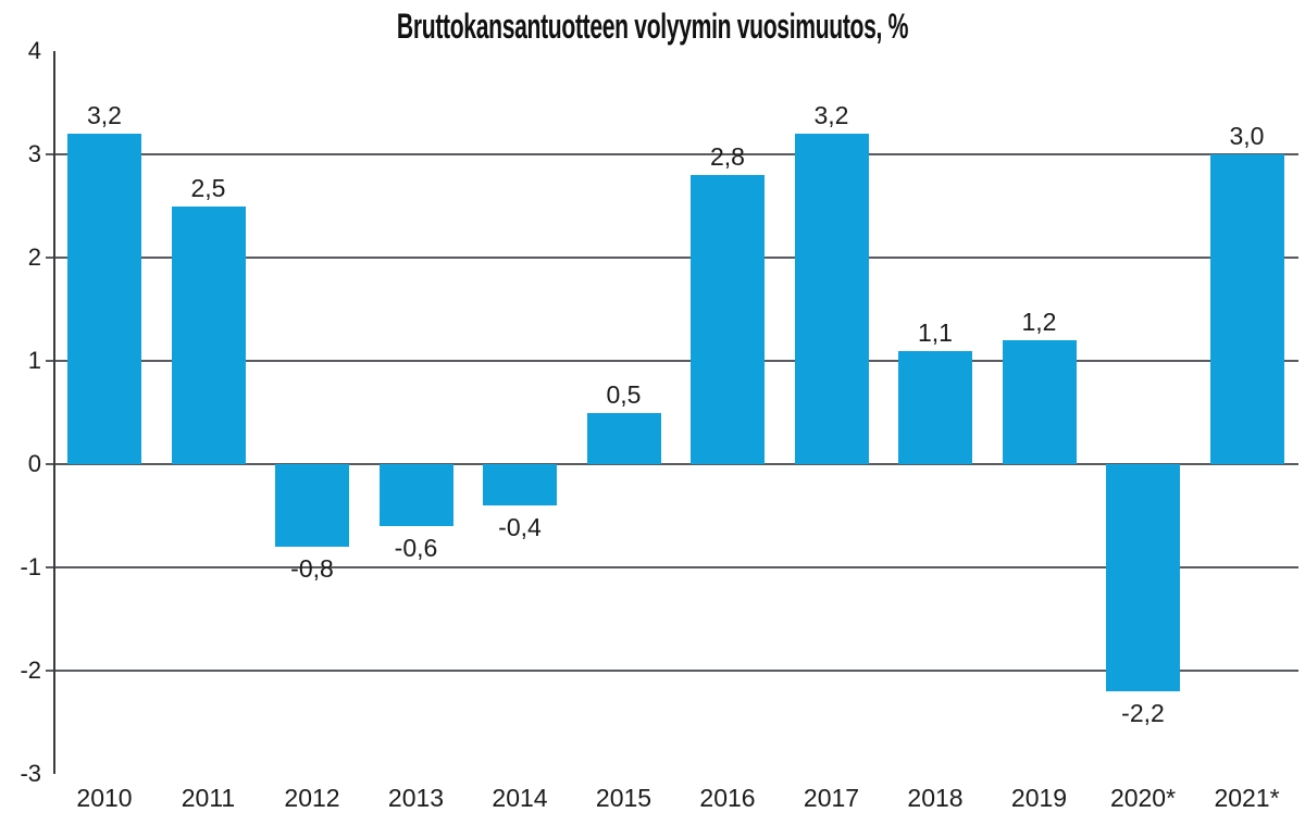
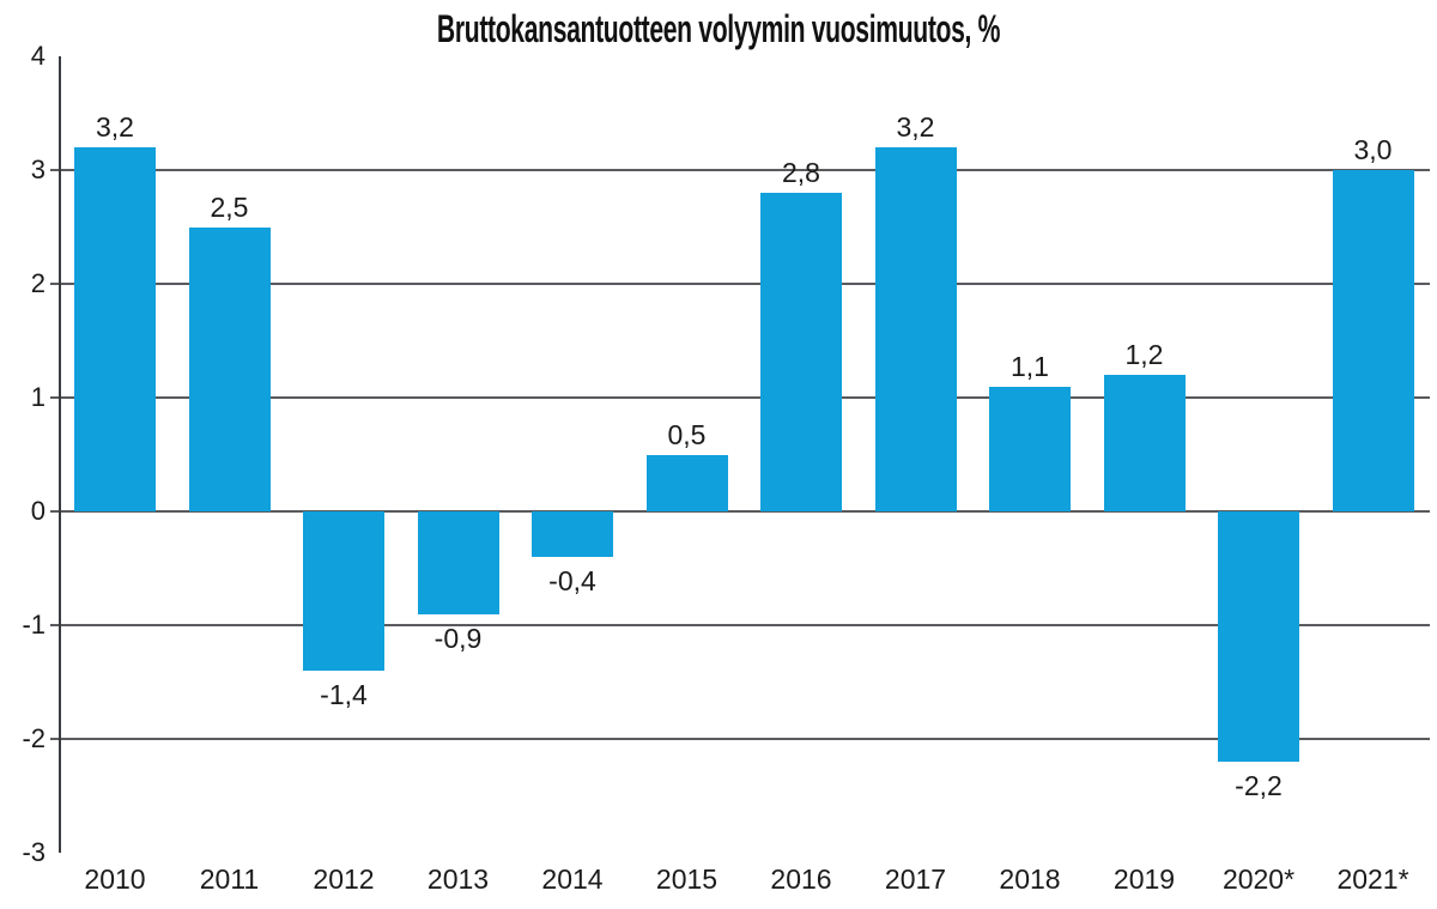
2012: -0,8 -> -1,4
2013: -0,6 -> -0,9
